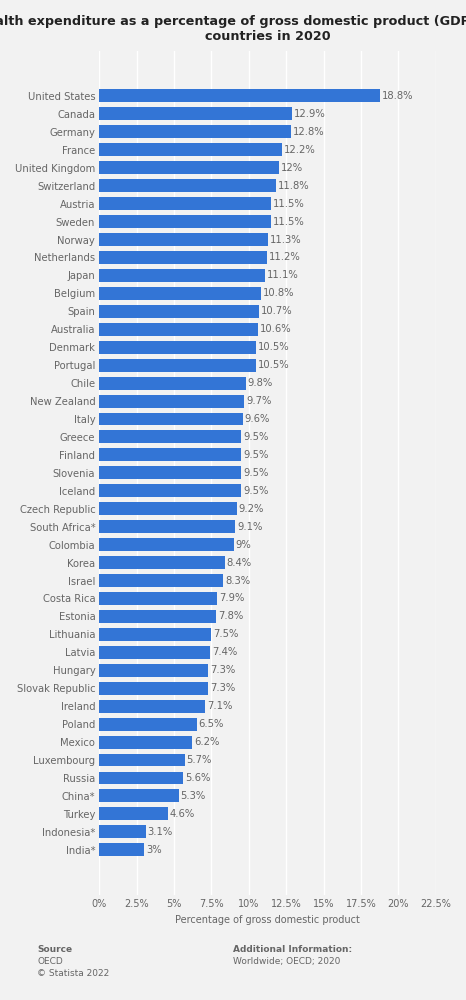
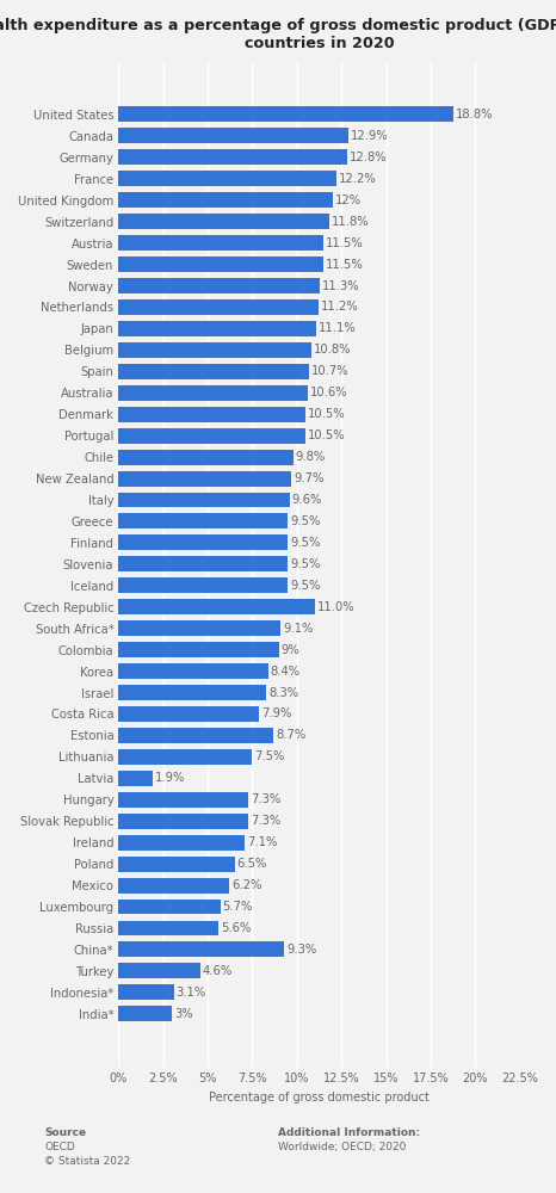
Czech Republic: 9.2% -> 11.0%
Estonia: 7.8% -> 8.7%
Latvia: 7.4% -> 1.9%
China*: 5.3% -> 9.3%
